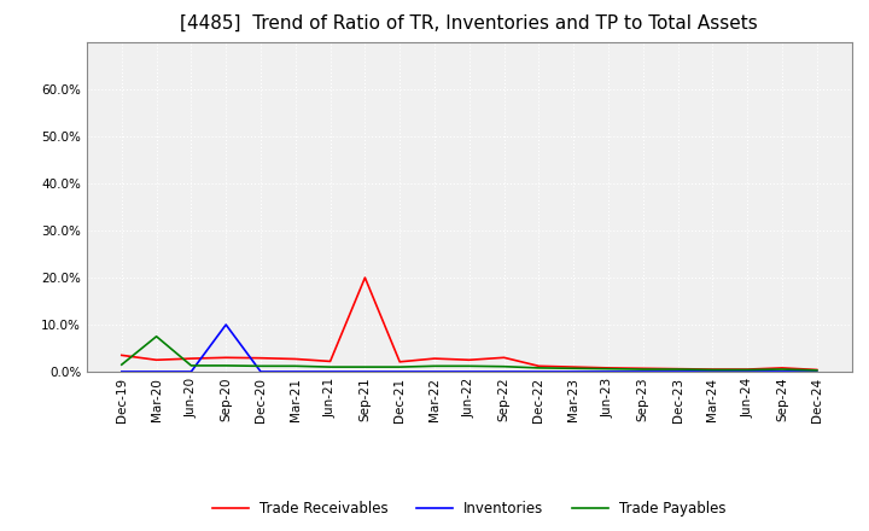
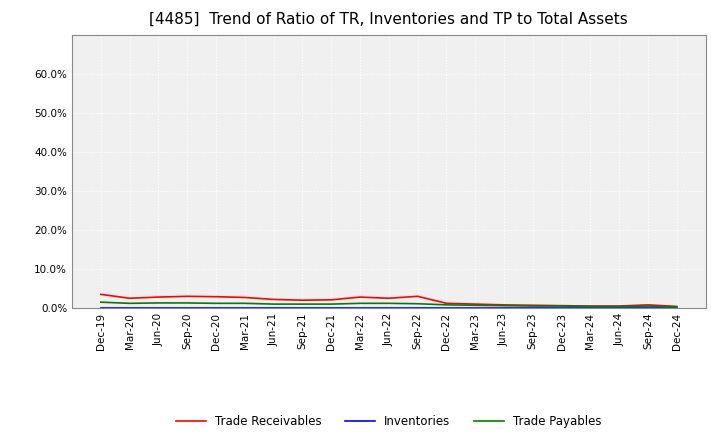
Trade Payables/Mar-20: 7.5% -> 1.2%
Inventories/Sep-20: 10.0% -> 0.0%
Trade Receivables/Sep-21: 20.0% -> 2.0%
